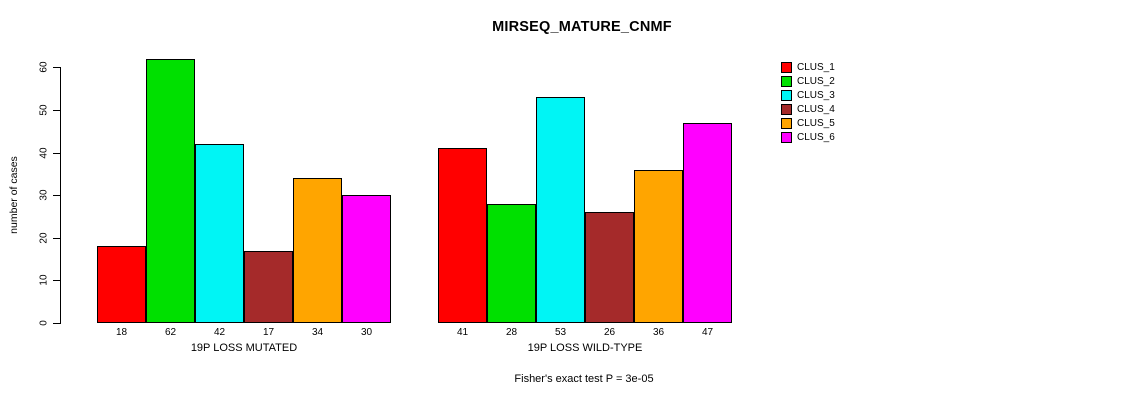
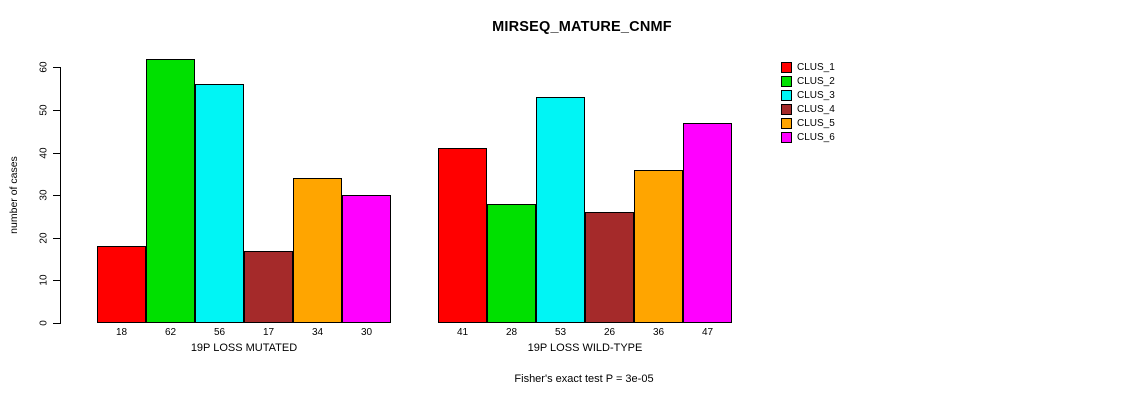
CLUS_3/19P LOSS MUTATED: 42 -> 56
